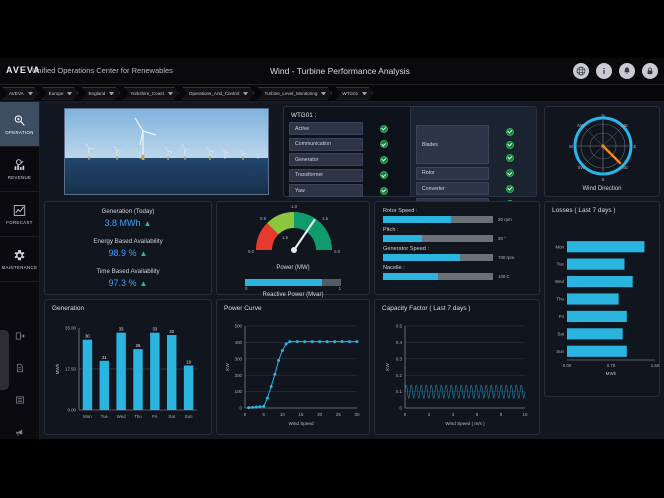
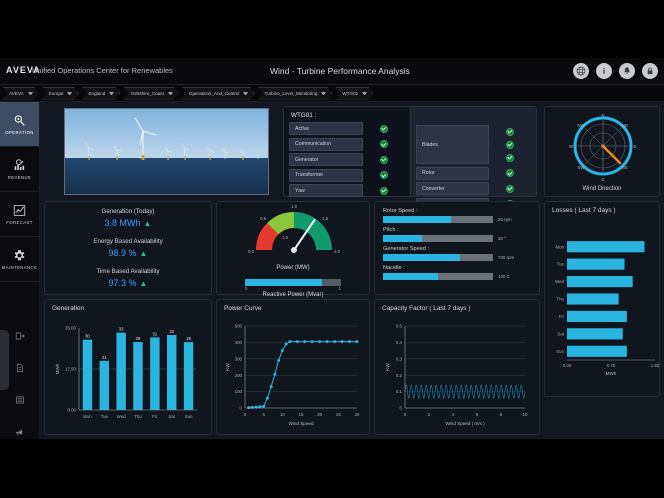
Generation/Thu: 26 -> 29
Generation/Fri: 33 -> 31
Generation/Sun: 19 -> 29
